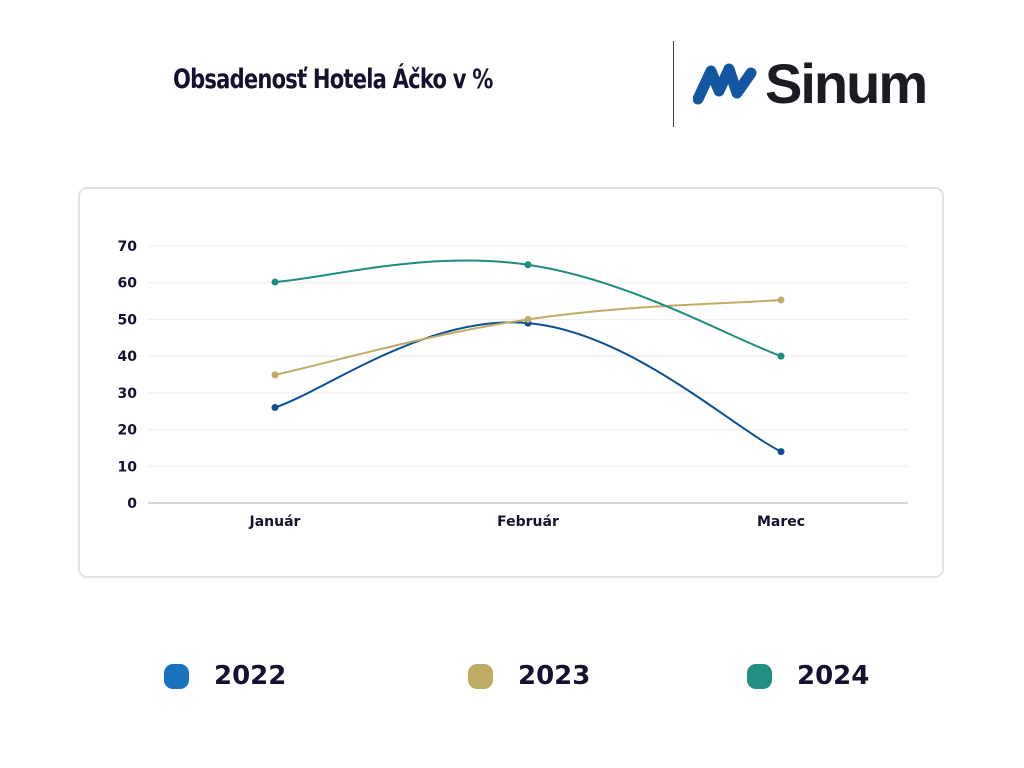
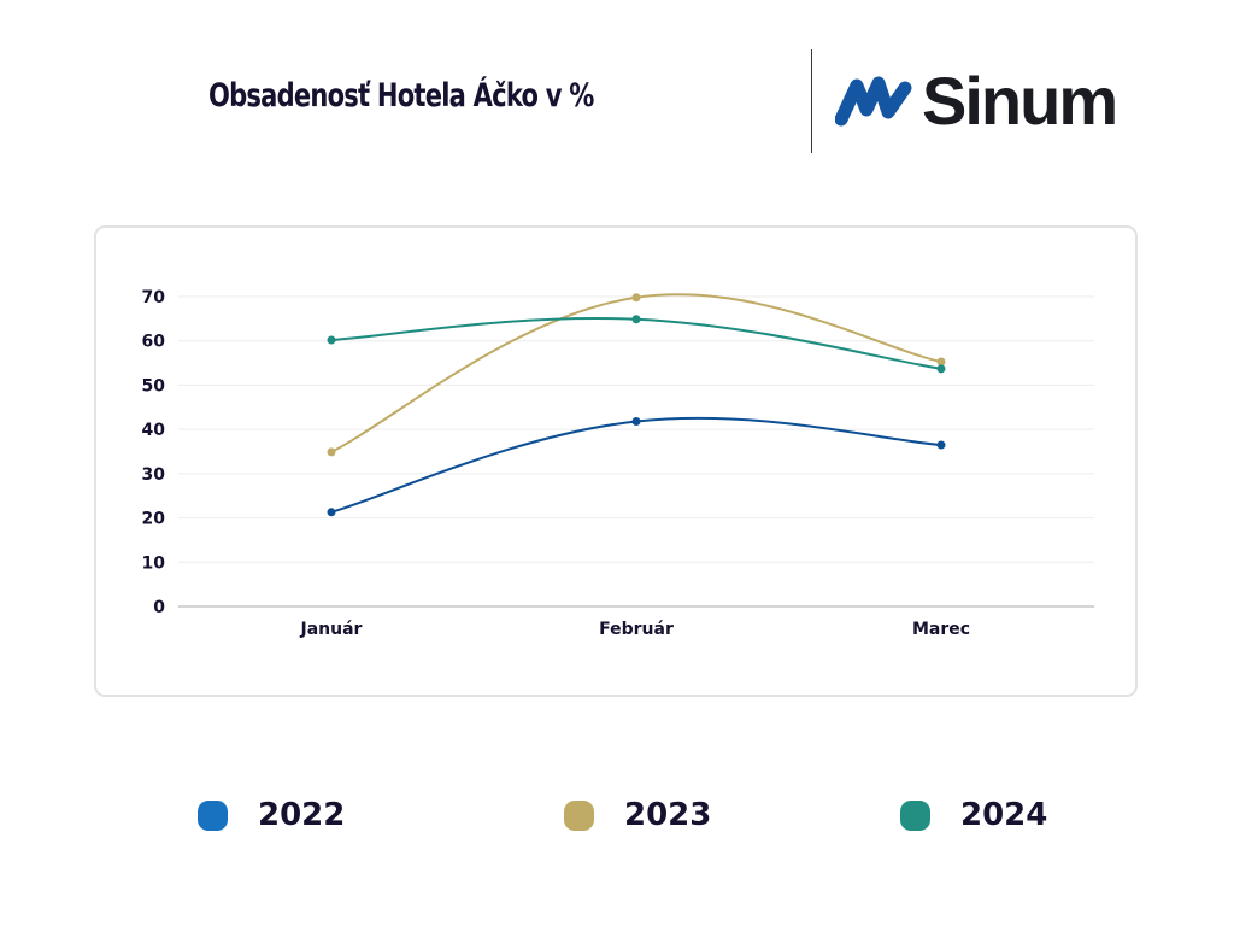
2022/Január: 26 -> 21
2022/Február: 49 -> 42
2023/Február: 50 -> 70
2022/Marec: 14 -> 36
2024/Marec: 40 -> 54
